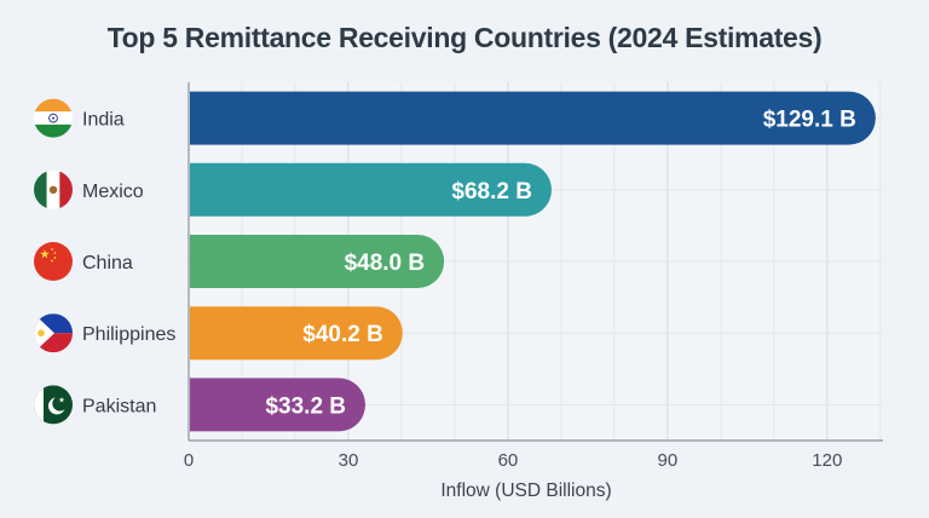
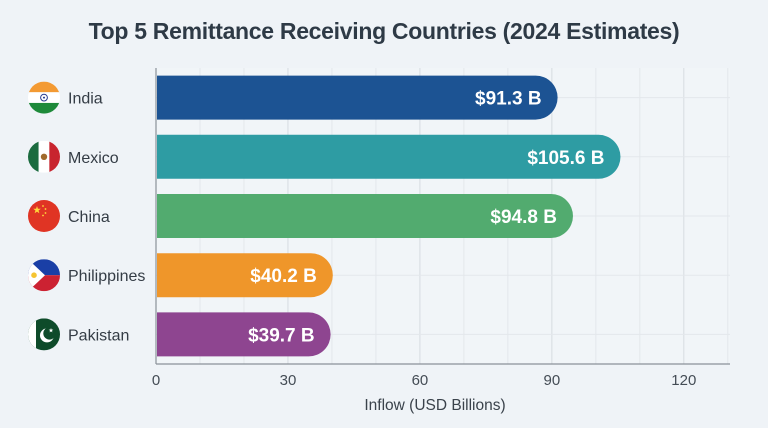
India: $129.1 -> $91.3
Mexico: $68.2 -> $105.6
China: $48.0 -> $94.8
Pakistan: $33.2 -> $39.7
